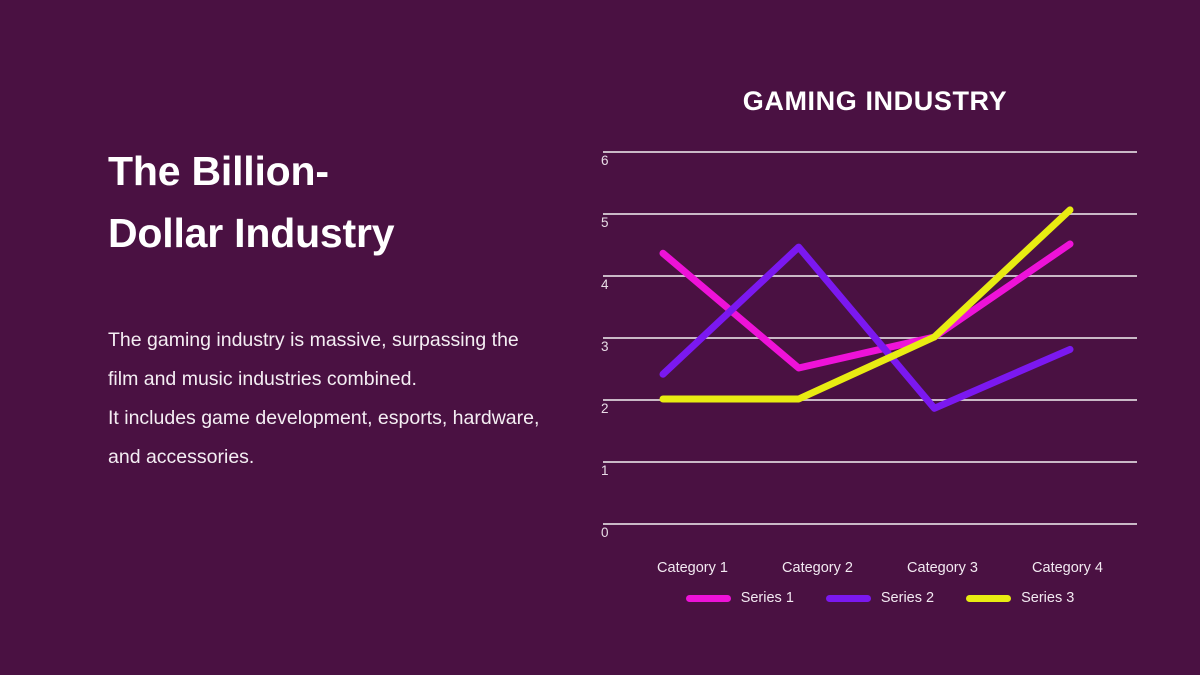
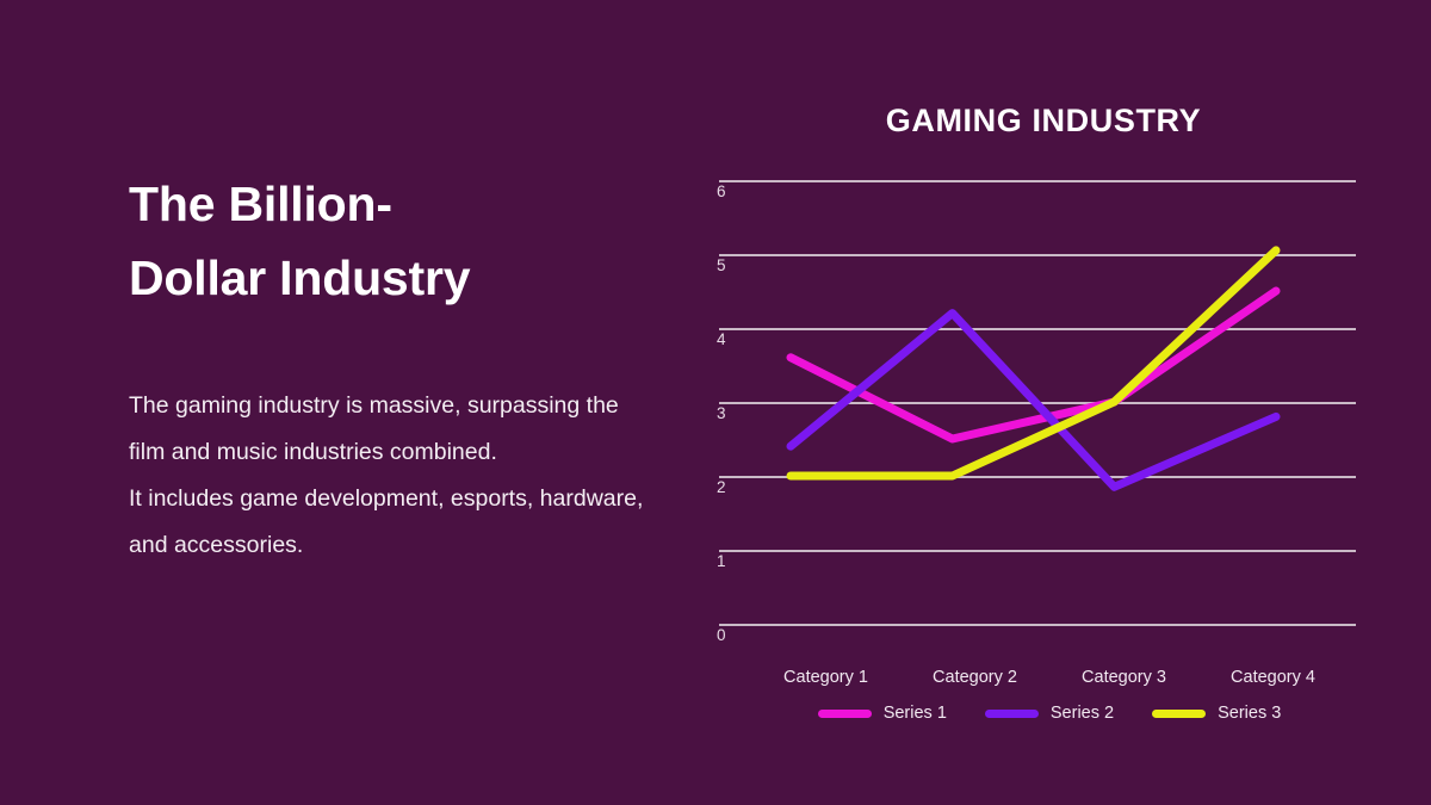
Series 1/Category 1: 4.3 -> 3.6
Series 2/Category 2: 4.5 -> 4.2
